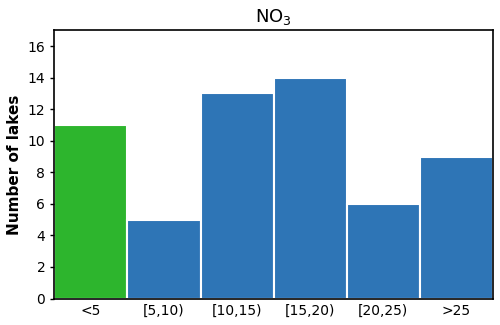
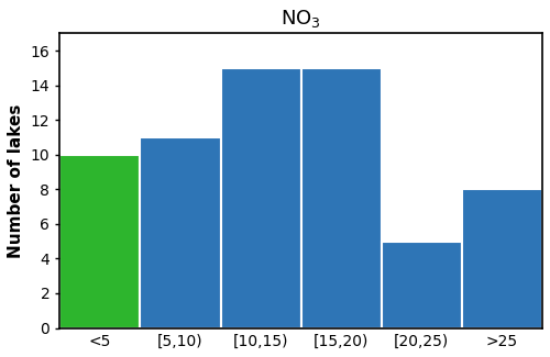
<5: 11 -> 10
[5,10): 5 -> 11
[10,15): 13 -> 15
[15,20): 14 -> 15
[20,25): 6 -> 5
>25: 9 -> 8
